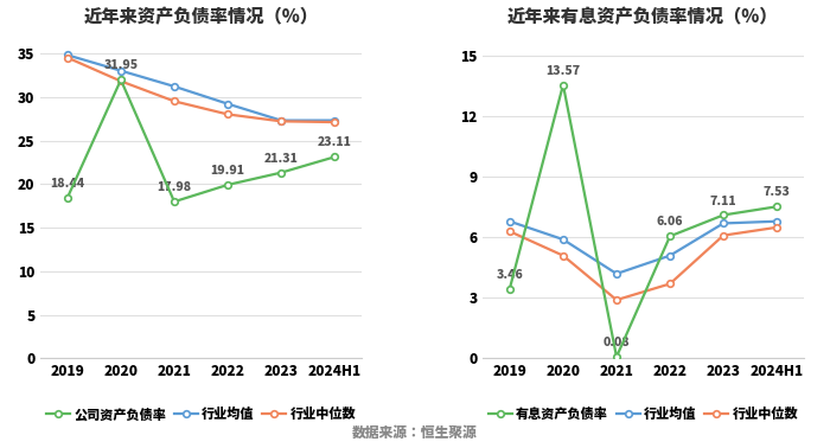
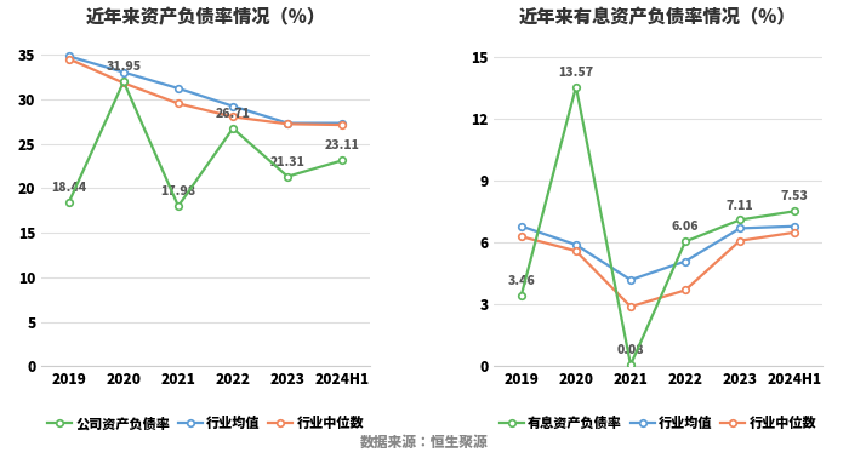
近年来资产负债率情况（%）/公司资产负债率/2022: 19.91 -> 26.71
近年来有息资产负债率情况（%）/行业中位数/2020: 5.1 -> 5.6
